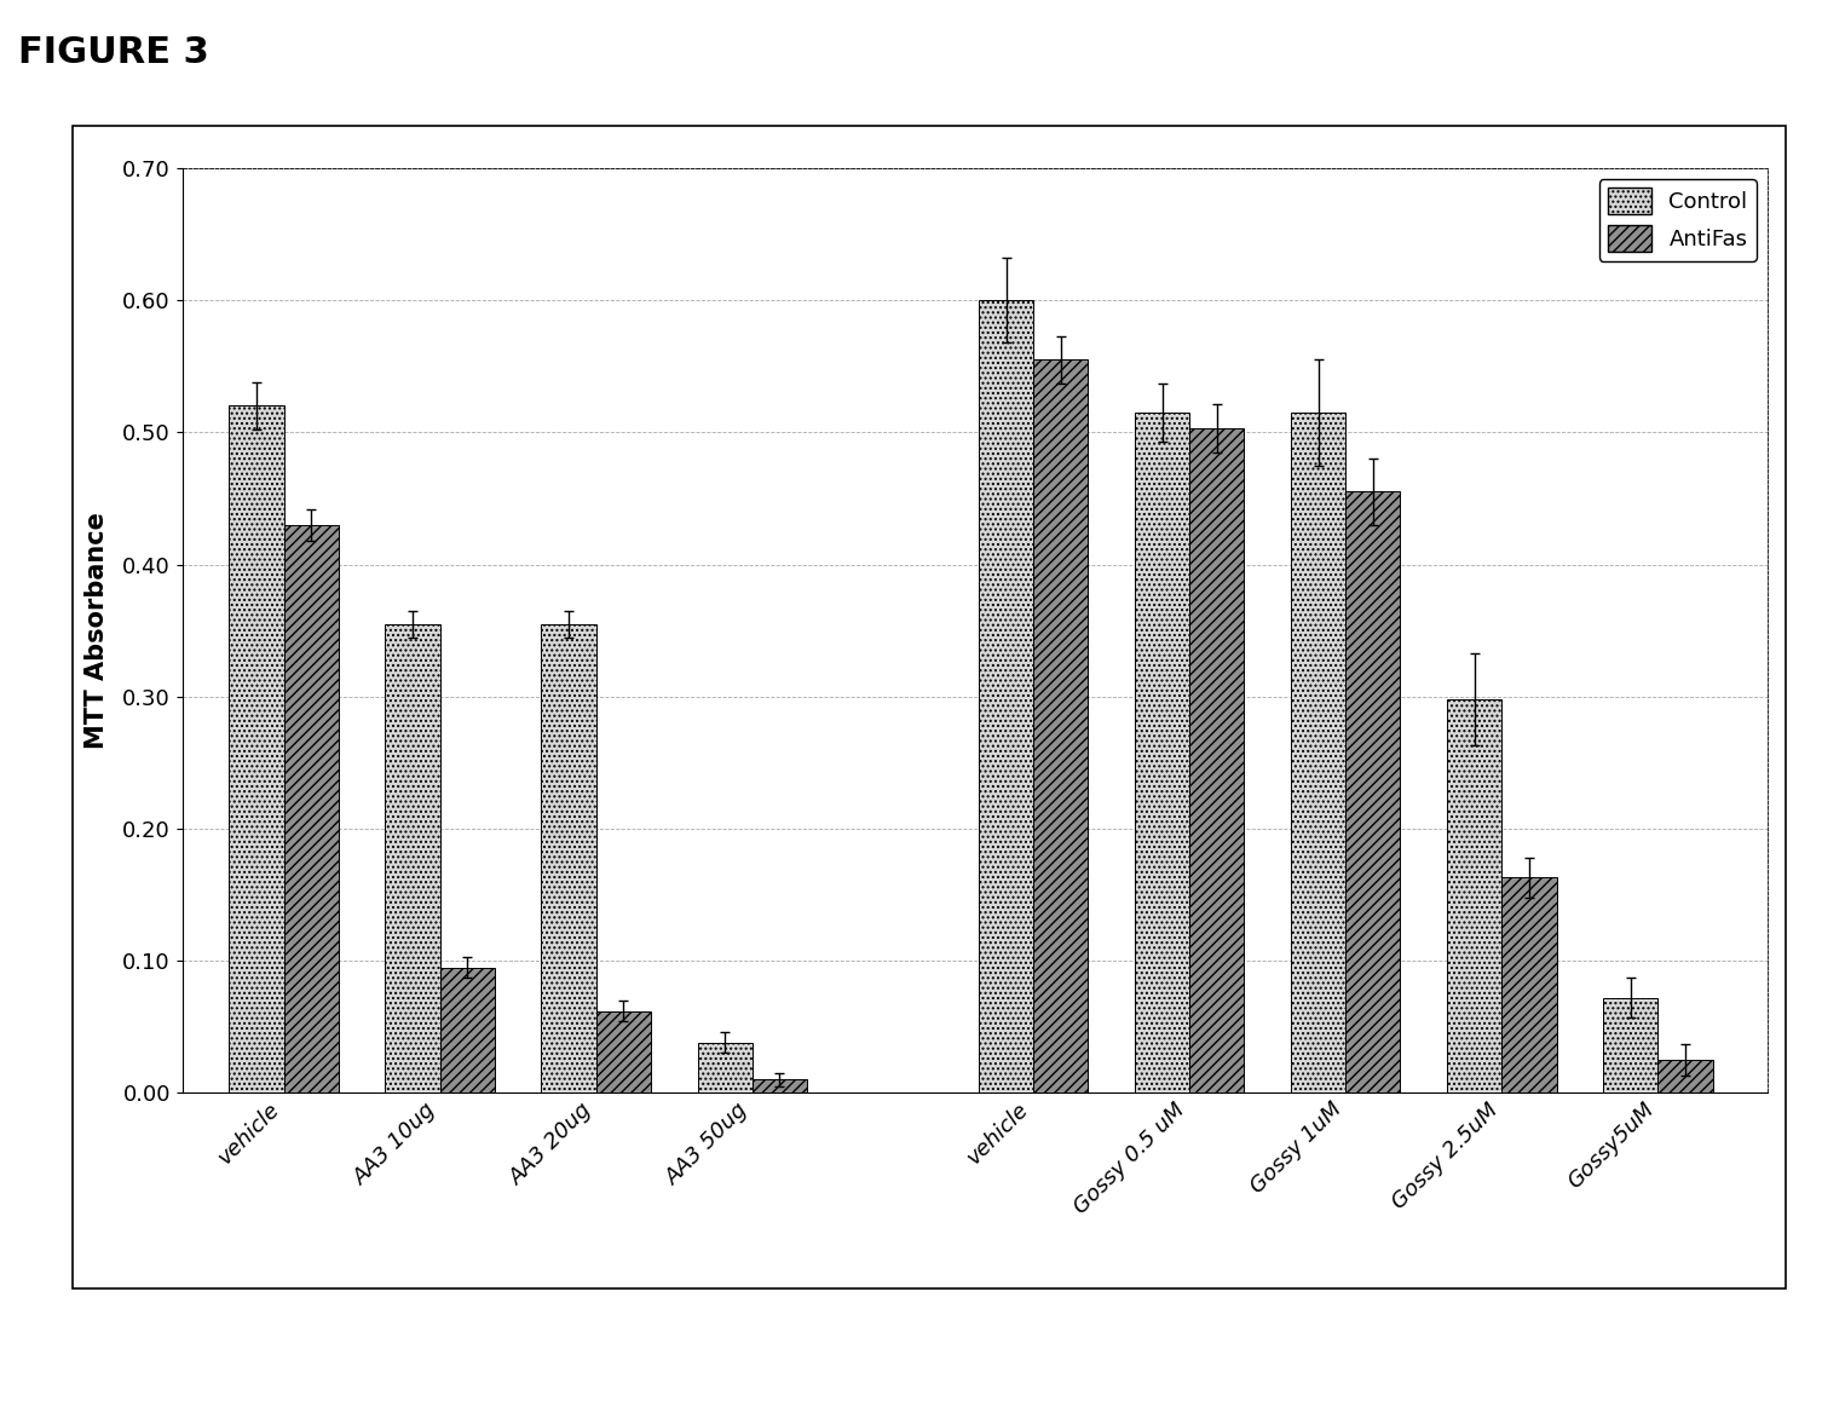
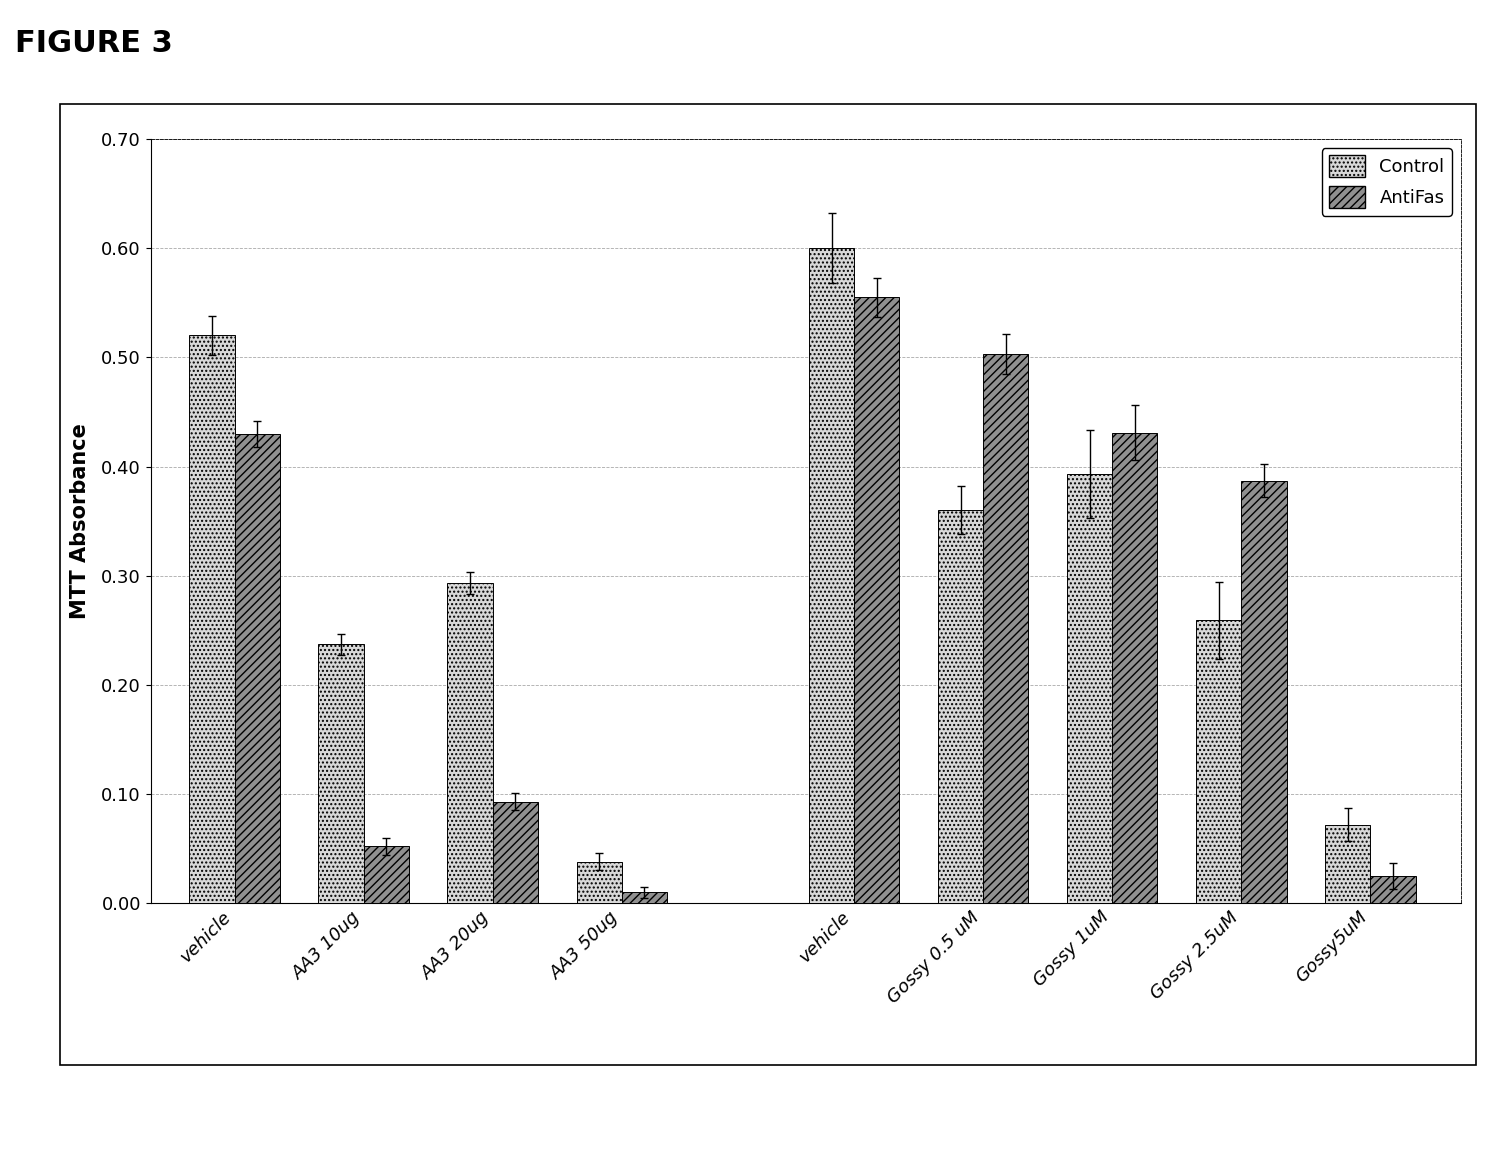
Control/AA3 10ug: 0.355 -> 0.237
AntiFas/AA3 10ug: 0.095 -> 0.052
Control/AA3 20ug: 0.355 -> 0.293
AntiFas/AA3 20ug: 0.062 -> 0.093
Control/Gossy 0.5 uM: 0.515 -> 0.360
Control/Gossy 1uM: 0.515 -> 0.393
AntiFas/Gossy 1uM: 0.455 -> 0.431
Control/Gossy 2.5uM: 0.298 -> 0.259
AntiFas/Gossy 2.5uM: 0.163 -> 0.387
